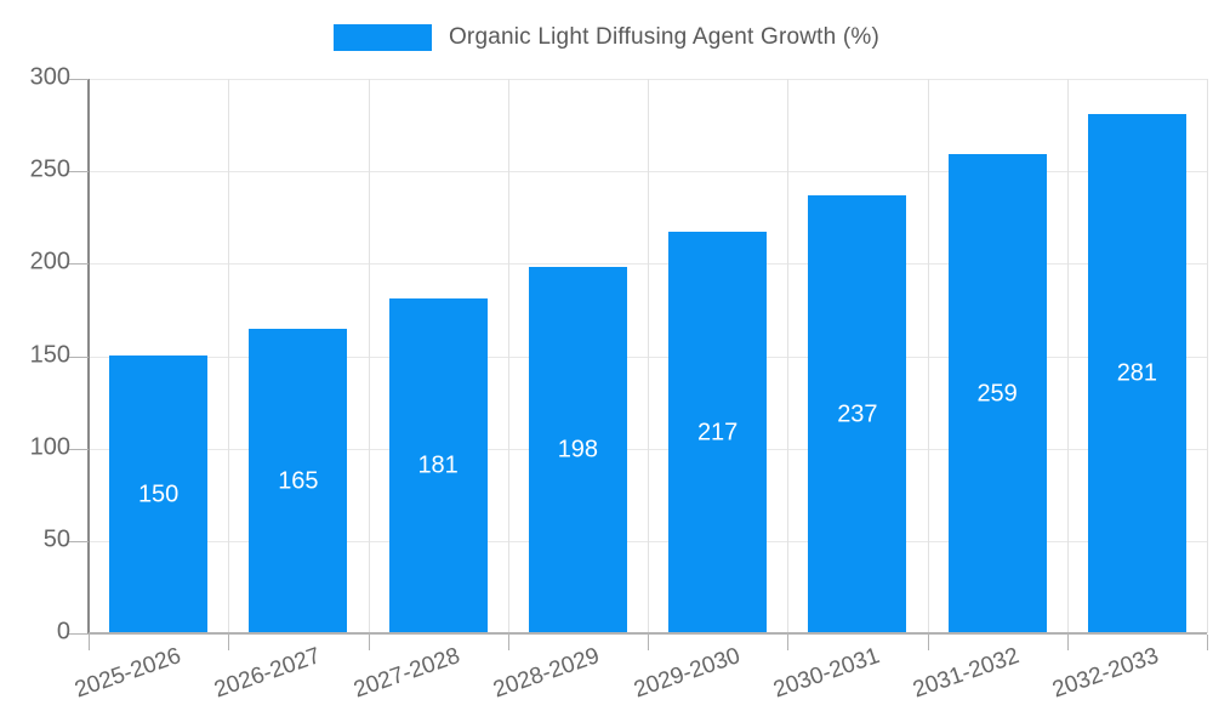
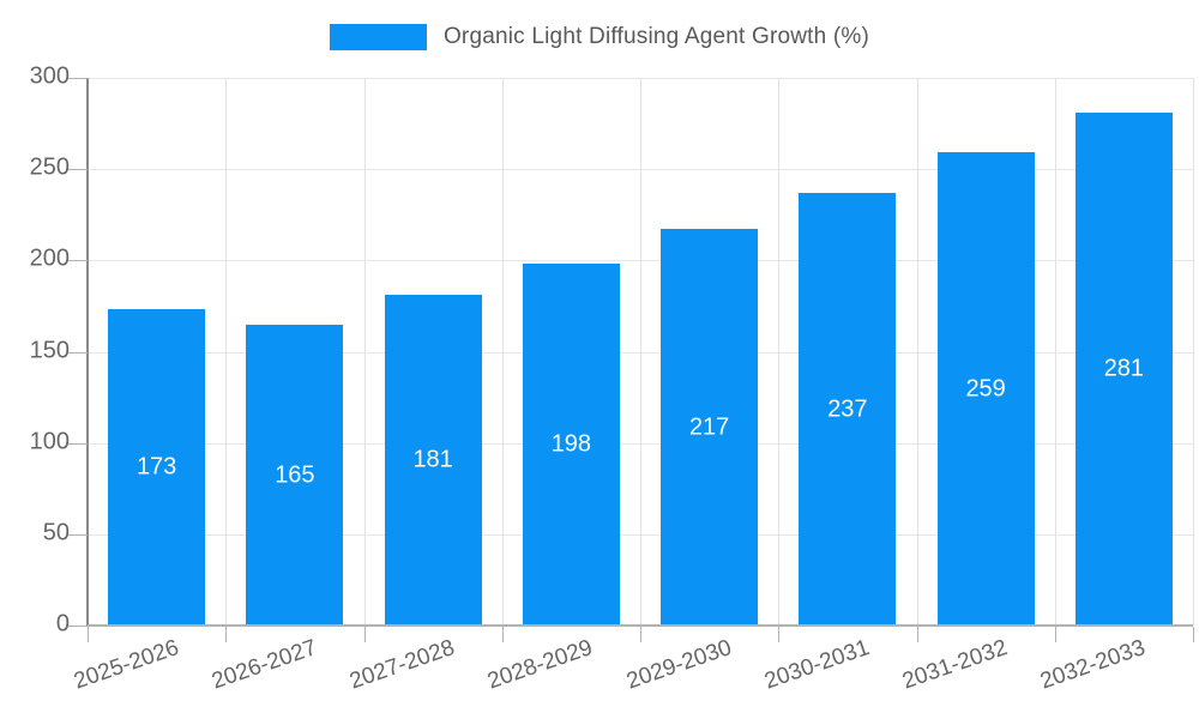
2025-2026: 150 -> 173
